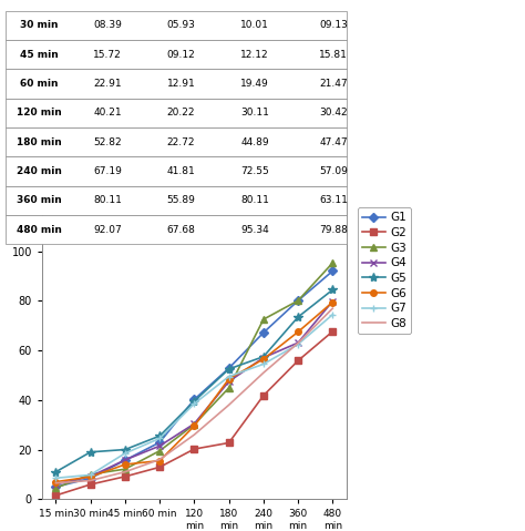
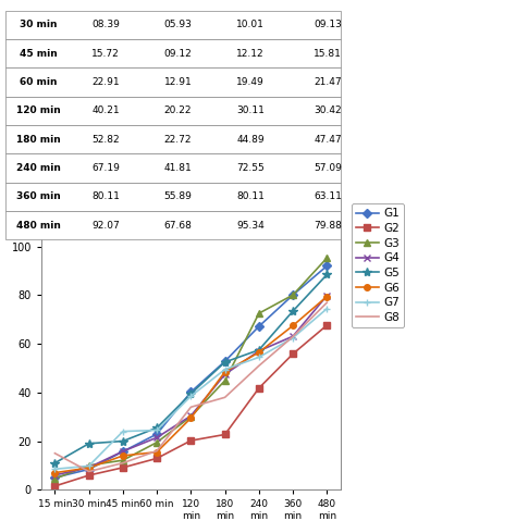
G8/15 min: 6.5 -> 15.0
G7/45 min: 18.5 -> 24.0
G8/120 min: 26.0 -> 34.0
G5/480 min: 84.5 -> 88.5
